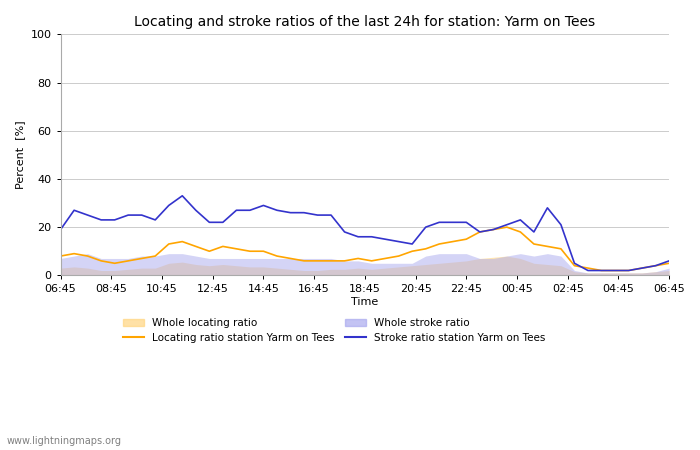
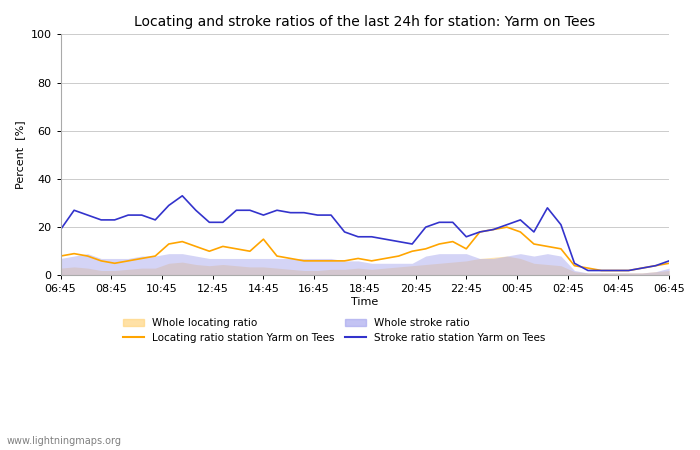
Locating ratio station Yarm on Tees/14:45: 10 -> 15
Stroke ratio station Yarm on Tees/14:45: 29 -> 25
Locating ratio station Yarm on Tees/22:45: 15 -> 11
Stroke ratio station Yarm on Tees/22:45: 22 -> 16
